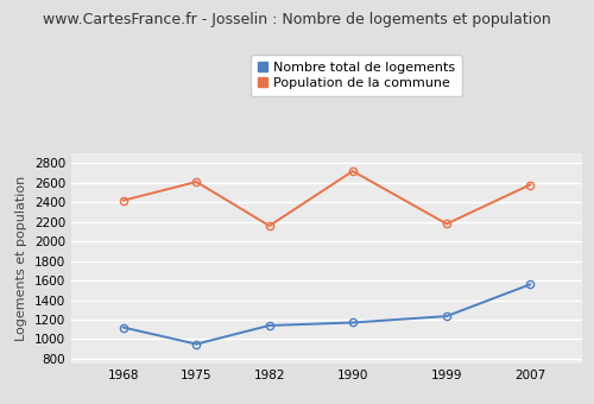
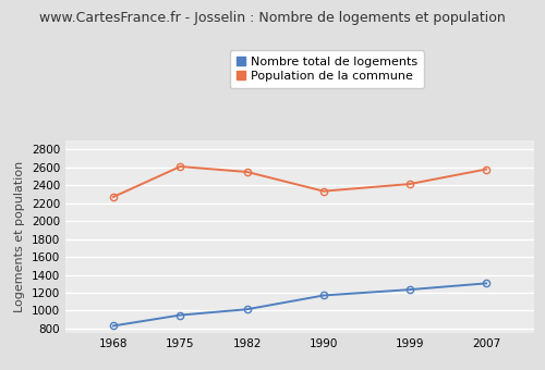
Nombre total de logements/1968: 1120 -> 830
Population de la commune/1968: 2420 -> 2270
Nombre total de logements/1982: 1140 -> 1020
Population de la commune/1982: 2160 -> 2550
Population de la commune/1990: 2720 -> 2340
Population de la commune/1999: 2180 -> 2420
Nombre total de logements/2007: 1560 -> 1300
